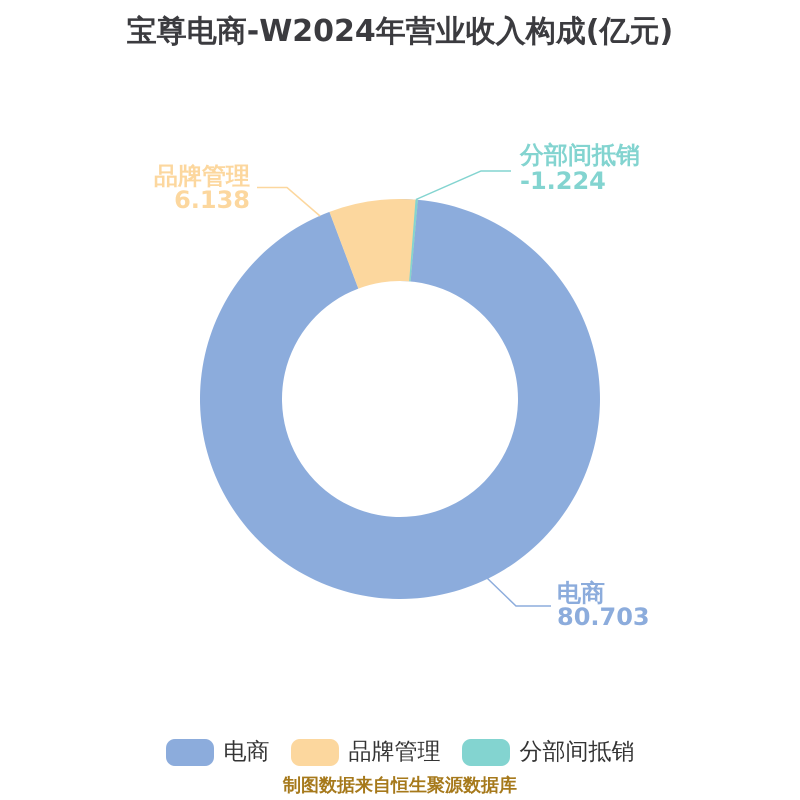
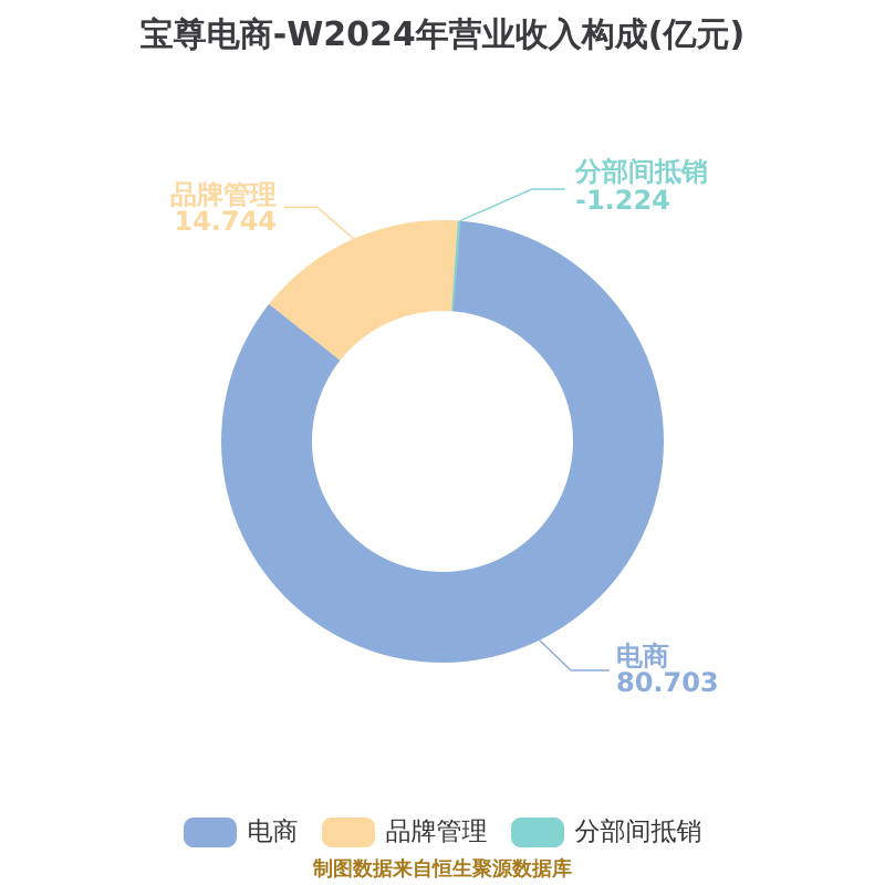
品牌管理: 6.138 -> 14.744
